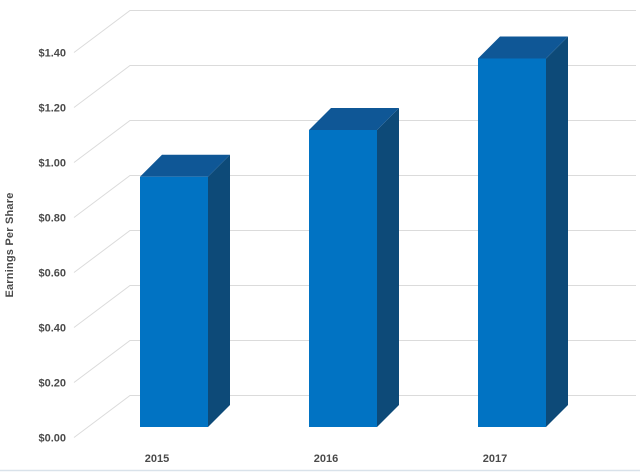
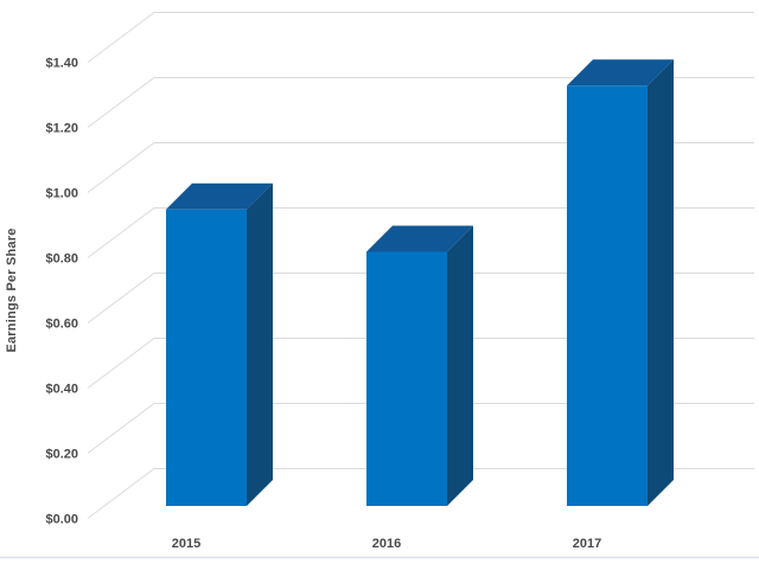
2016: $1.08 -> $0.78
2017: $1.34 -> $1.29
